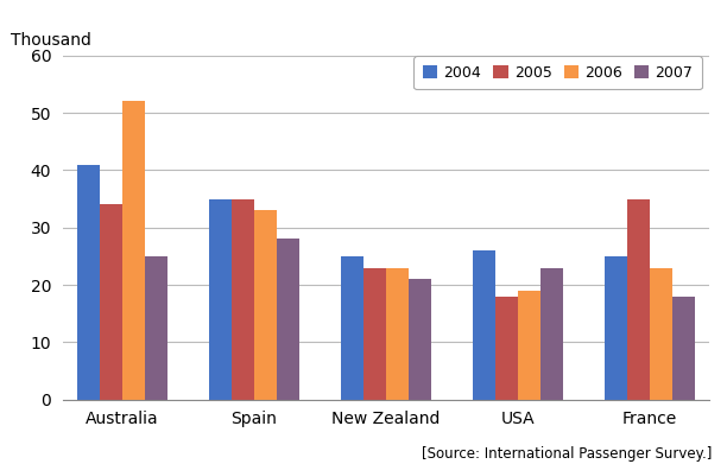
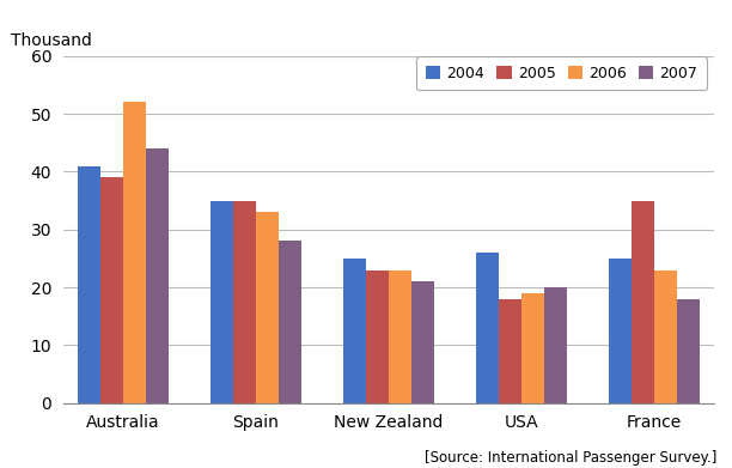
2005/Australia: 34 -> 39
2007/Australia: 25 -> 44
2007/USA: 23 -> 20
